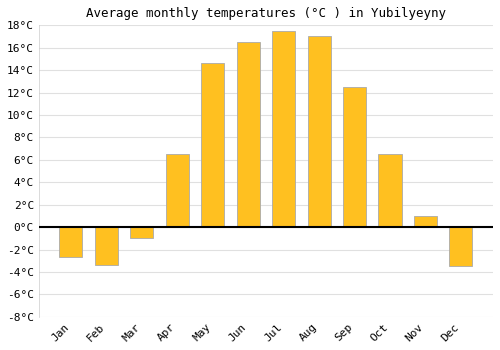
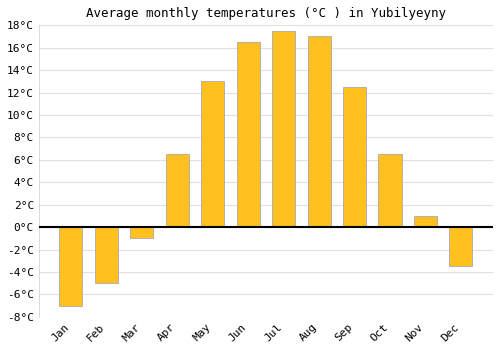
Jan: -2.7°C -> -7.0°C
Feb: -3.4°C -> -5.0°C
May: 14.6°C -> 13.0°C
